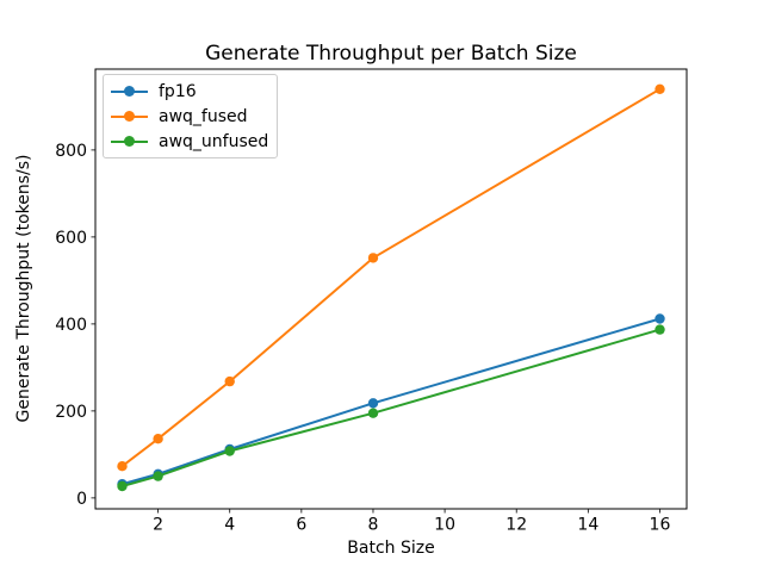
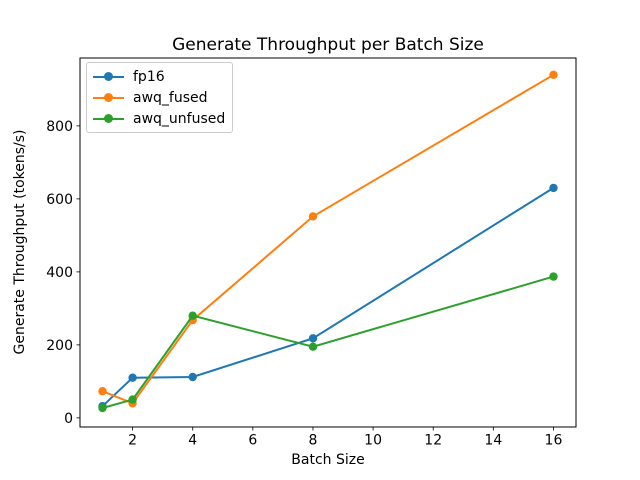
fp16/2: 60 -> 110
awq_fused/2: 140 -> 40
awq_unfused/4: 110 -> 280
fp16/16: 410 -> 630
